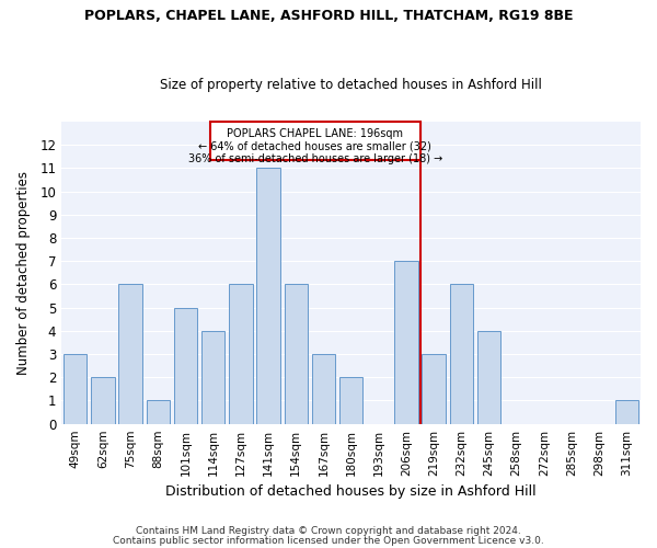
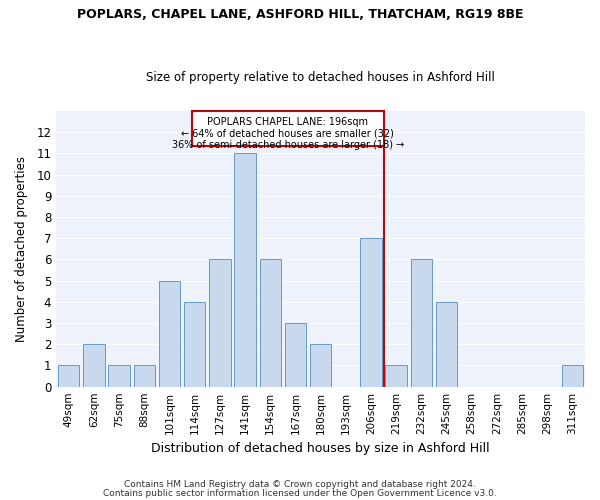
49sqm: 3 -> 1
75sqm: 6 -> 1
219sqm: 3 -> 1
